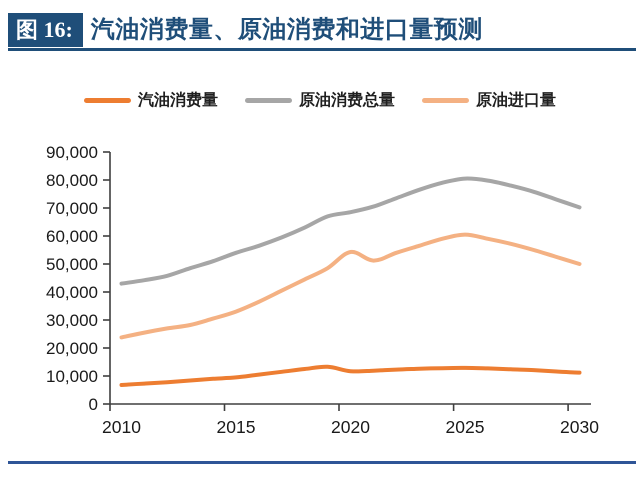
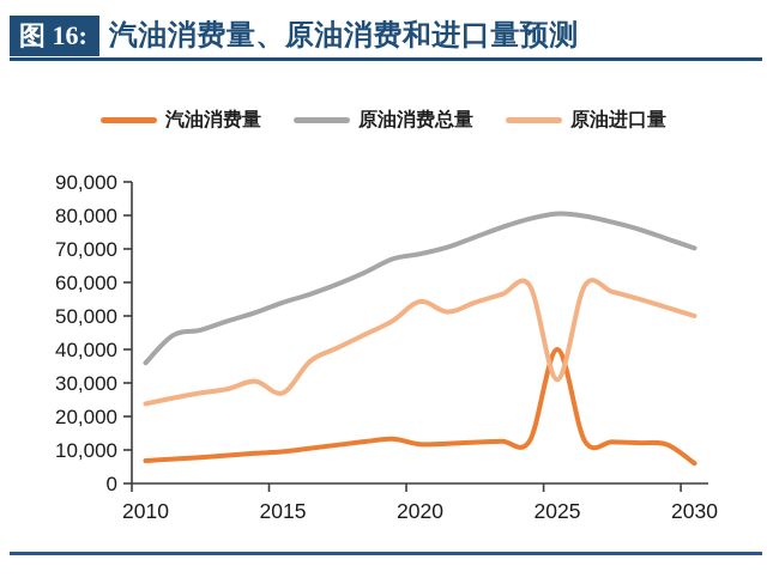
原油消费总量/2010: 43000 -> 36000
原油进口量/2015: 33000 -> 27000
汽油消费量/2025: 13000 -> 40000
原油进口量/2025: 60000 -> 31000
汽油消费量/2030: 11000 -> 6000
